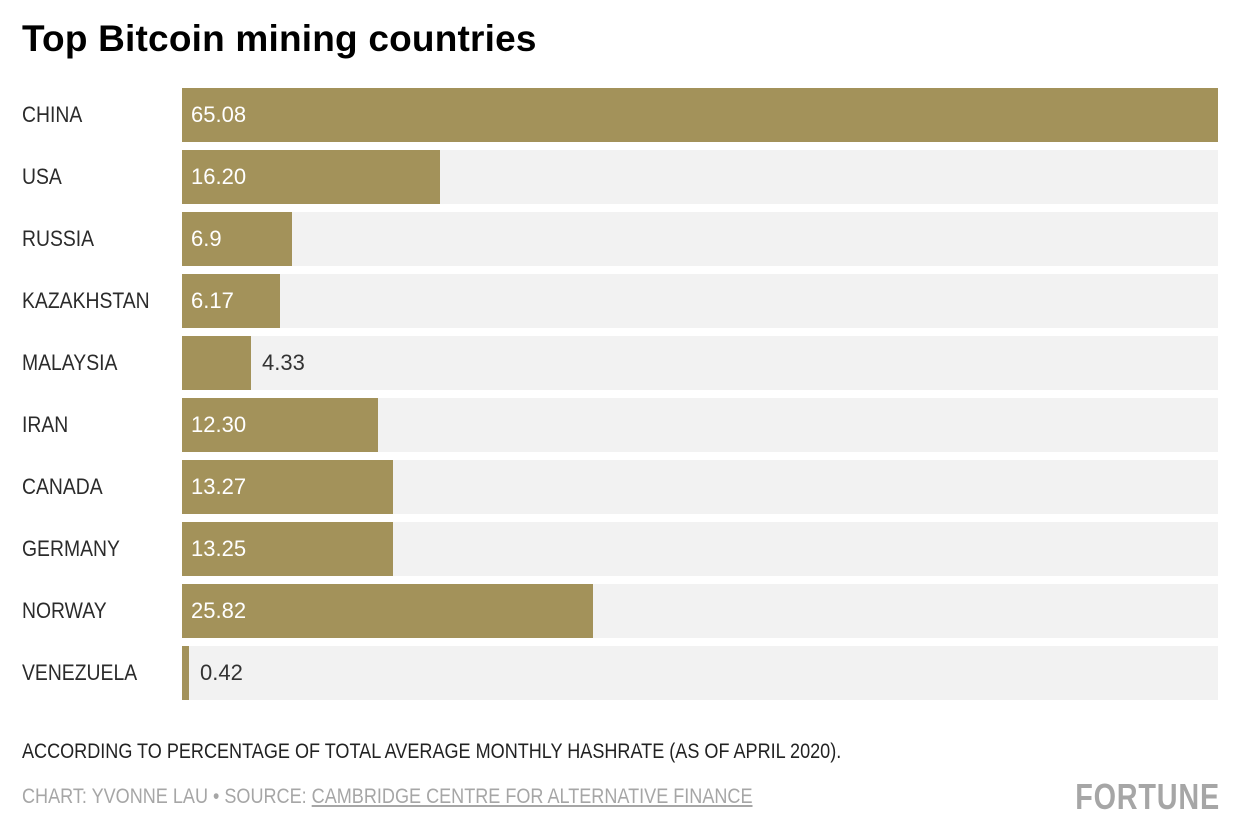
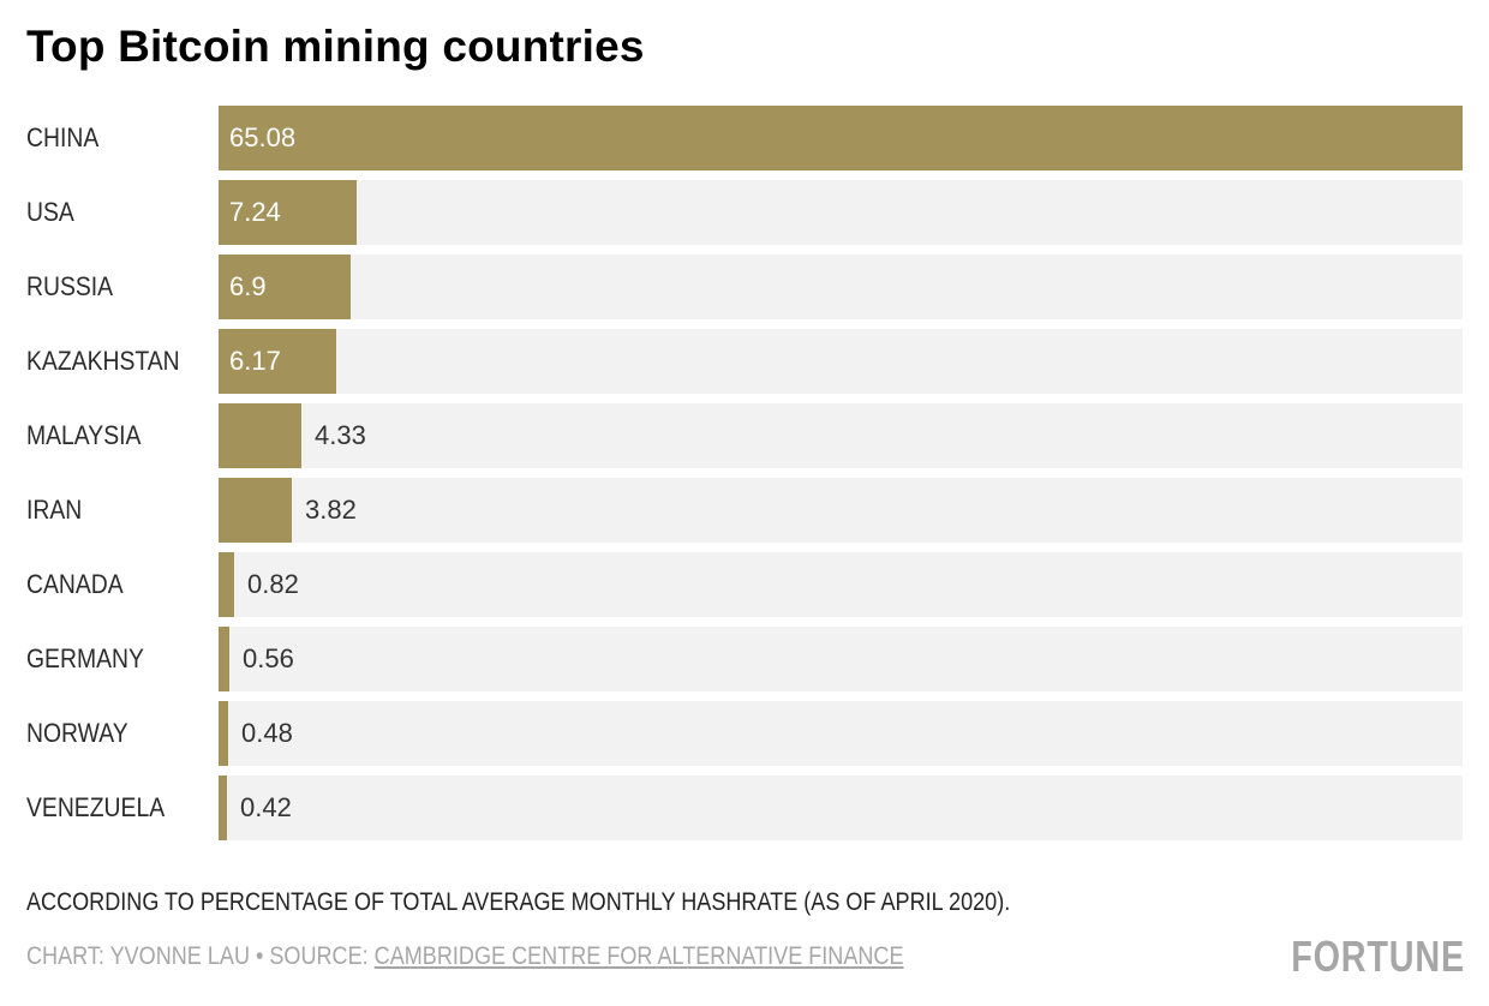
USA: 16.20 -> 7.24
IRAN: 12.30 -> 3.82
CANADA: 13.27 -> 0.82
GERMANY: 13.25 -> 0.56
NORWAY: 25.82 -> 0.48
